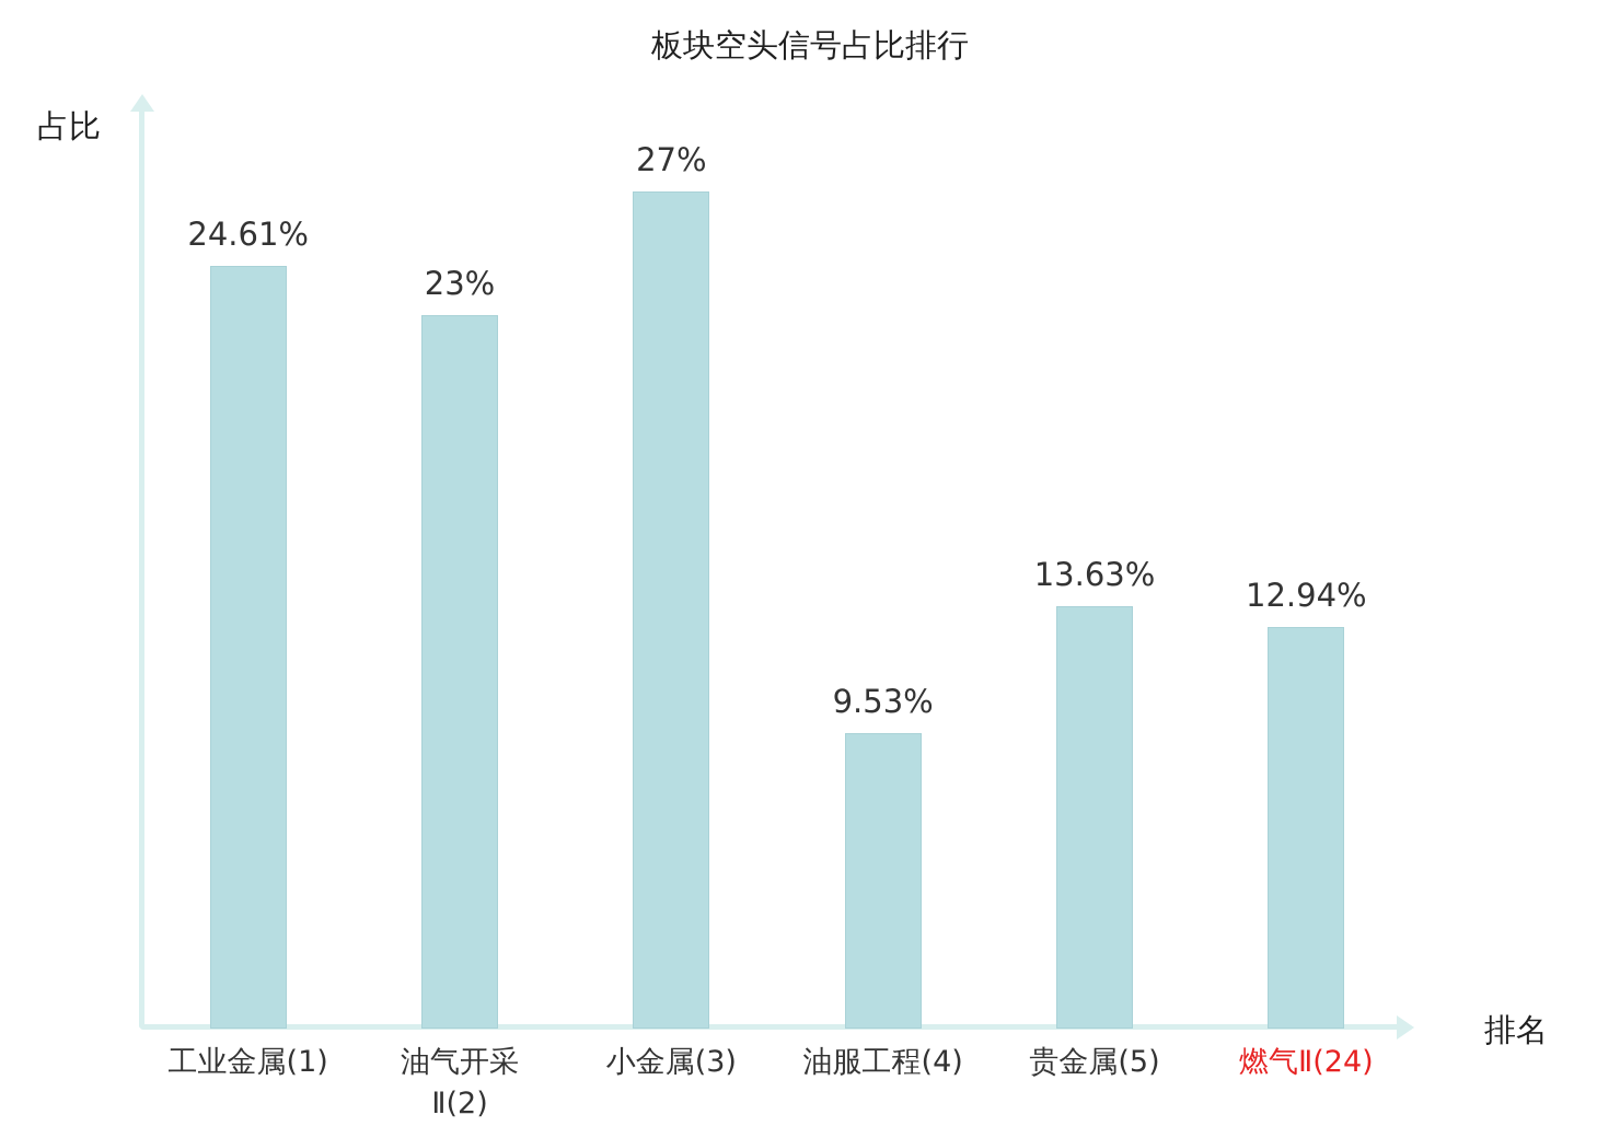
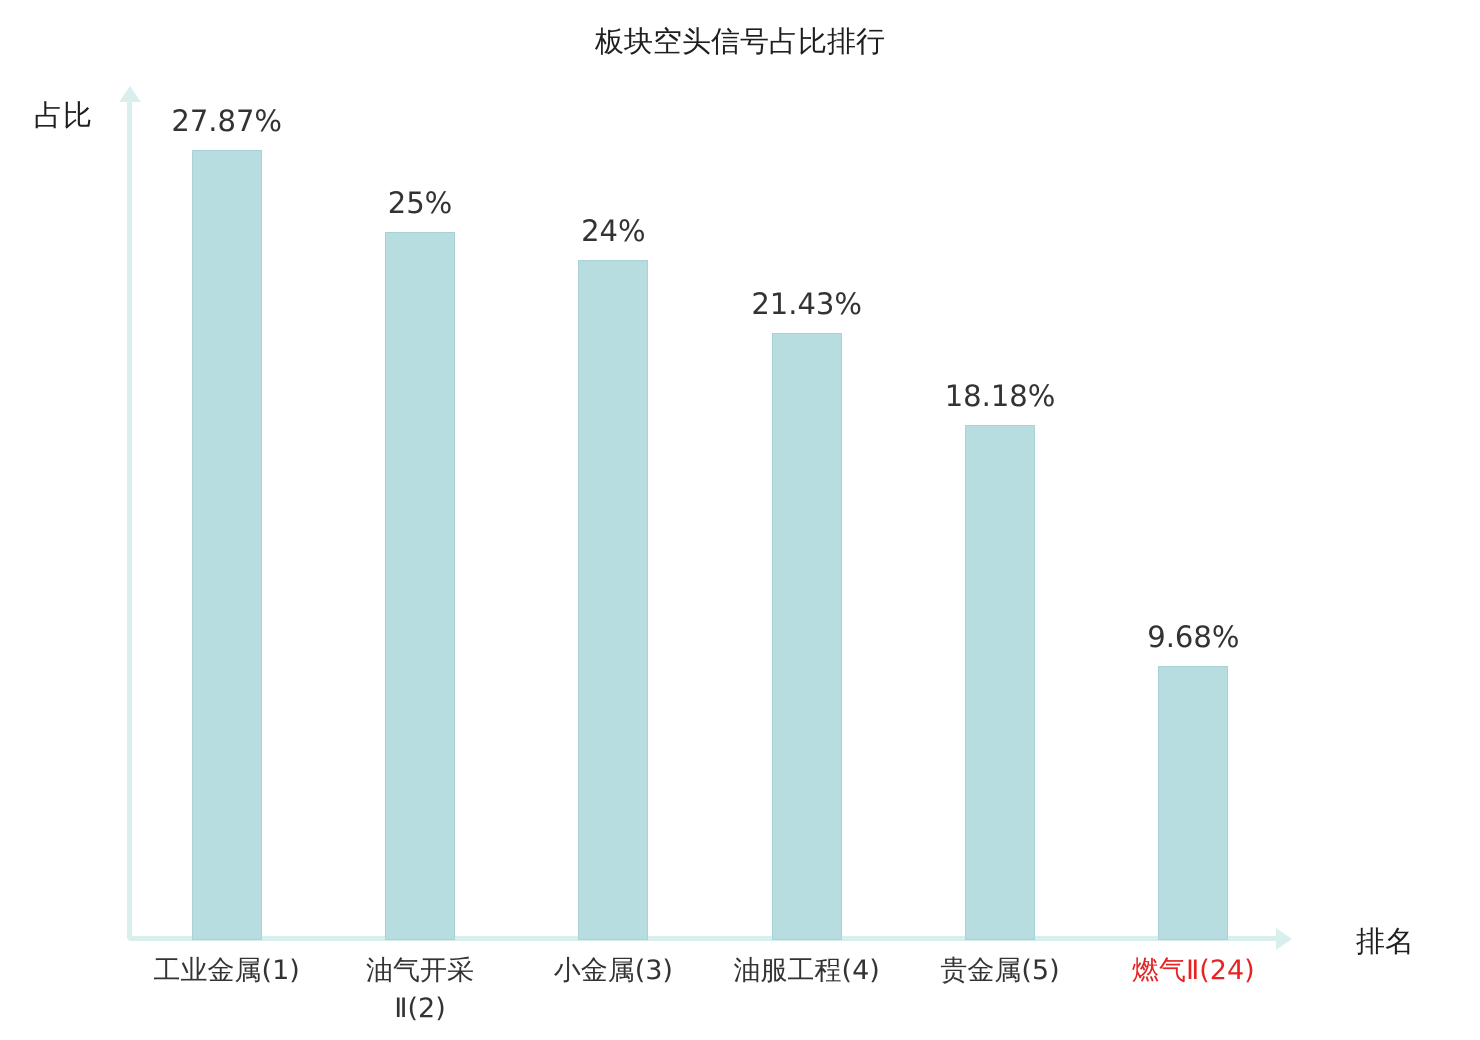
工业金属(1): 24.61% -> 27.87%
油气开采 Ⅱ(2): 23% -> 25%
小金属(3): 27% -> 24%
油服工程(4): 9.53% -> 21.43%
贵金属(5): 13.63% -> 18.18%
燃气Ⅱ(24): 12.94% -> 9.68%
